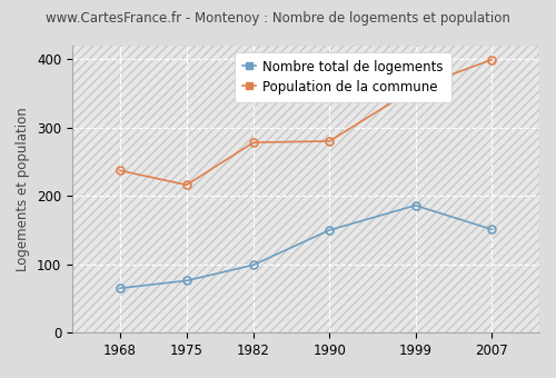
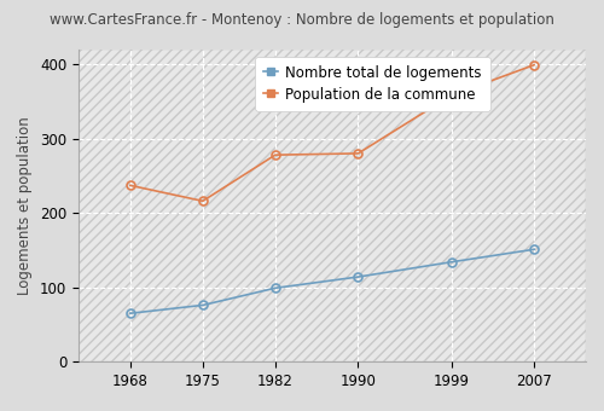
Nombre total de logements/1990: 150 -> 114
Nombre total de logements/1999: 186 -> 134
